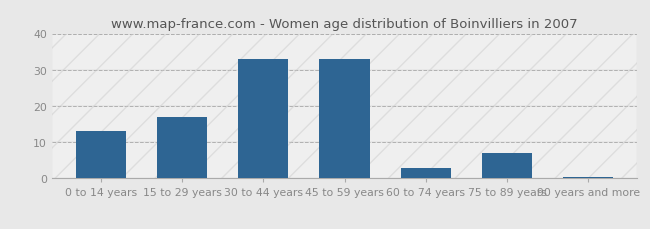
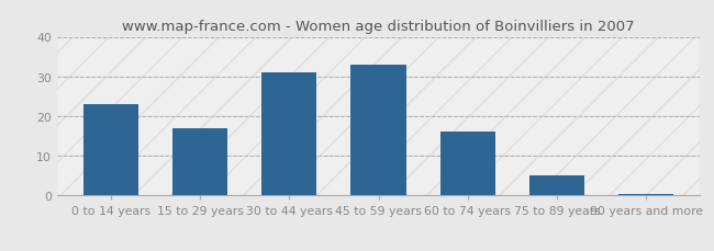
0 to 14 years: 13.0 -> 23.0
30 to 44 years: 33.0 -> 31.0
60 to 74 years: 3.0 -> 16.0
75 to 89 years: 7.0 -> 5.0
